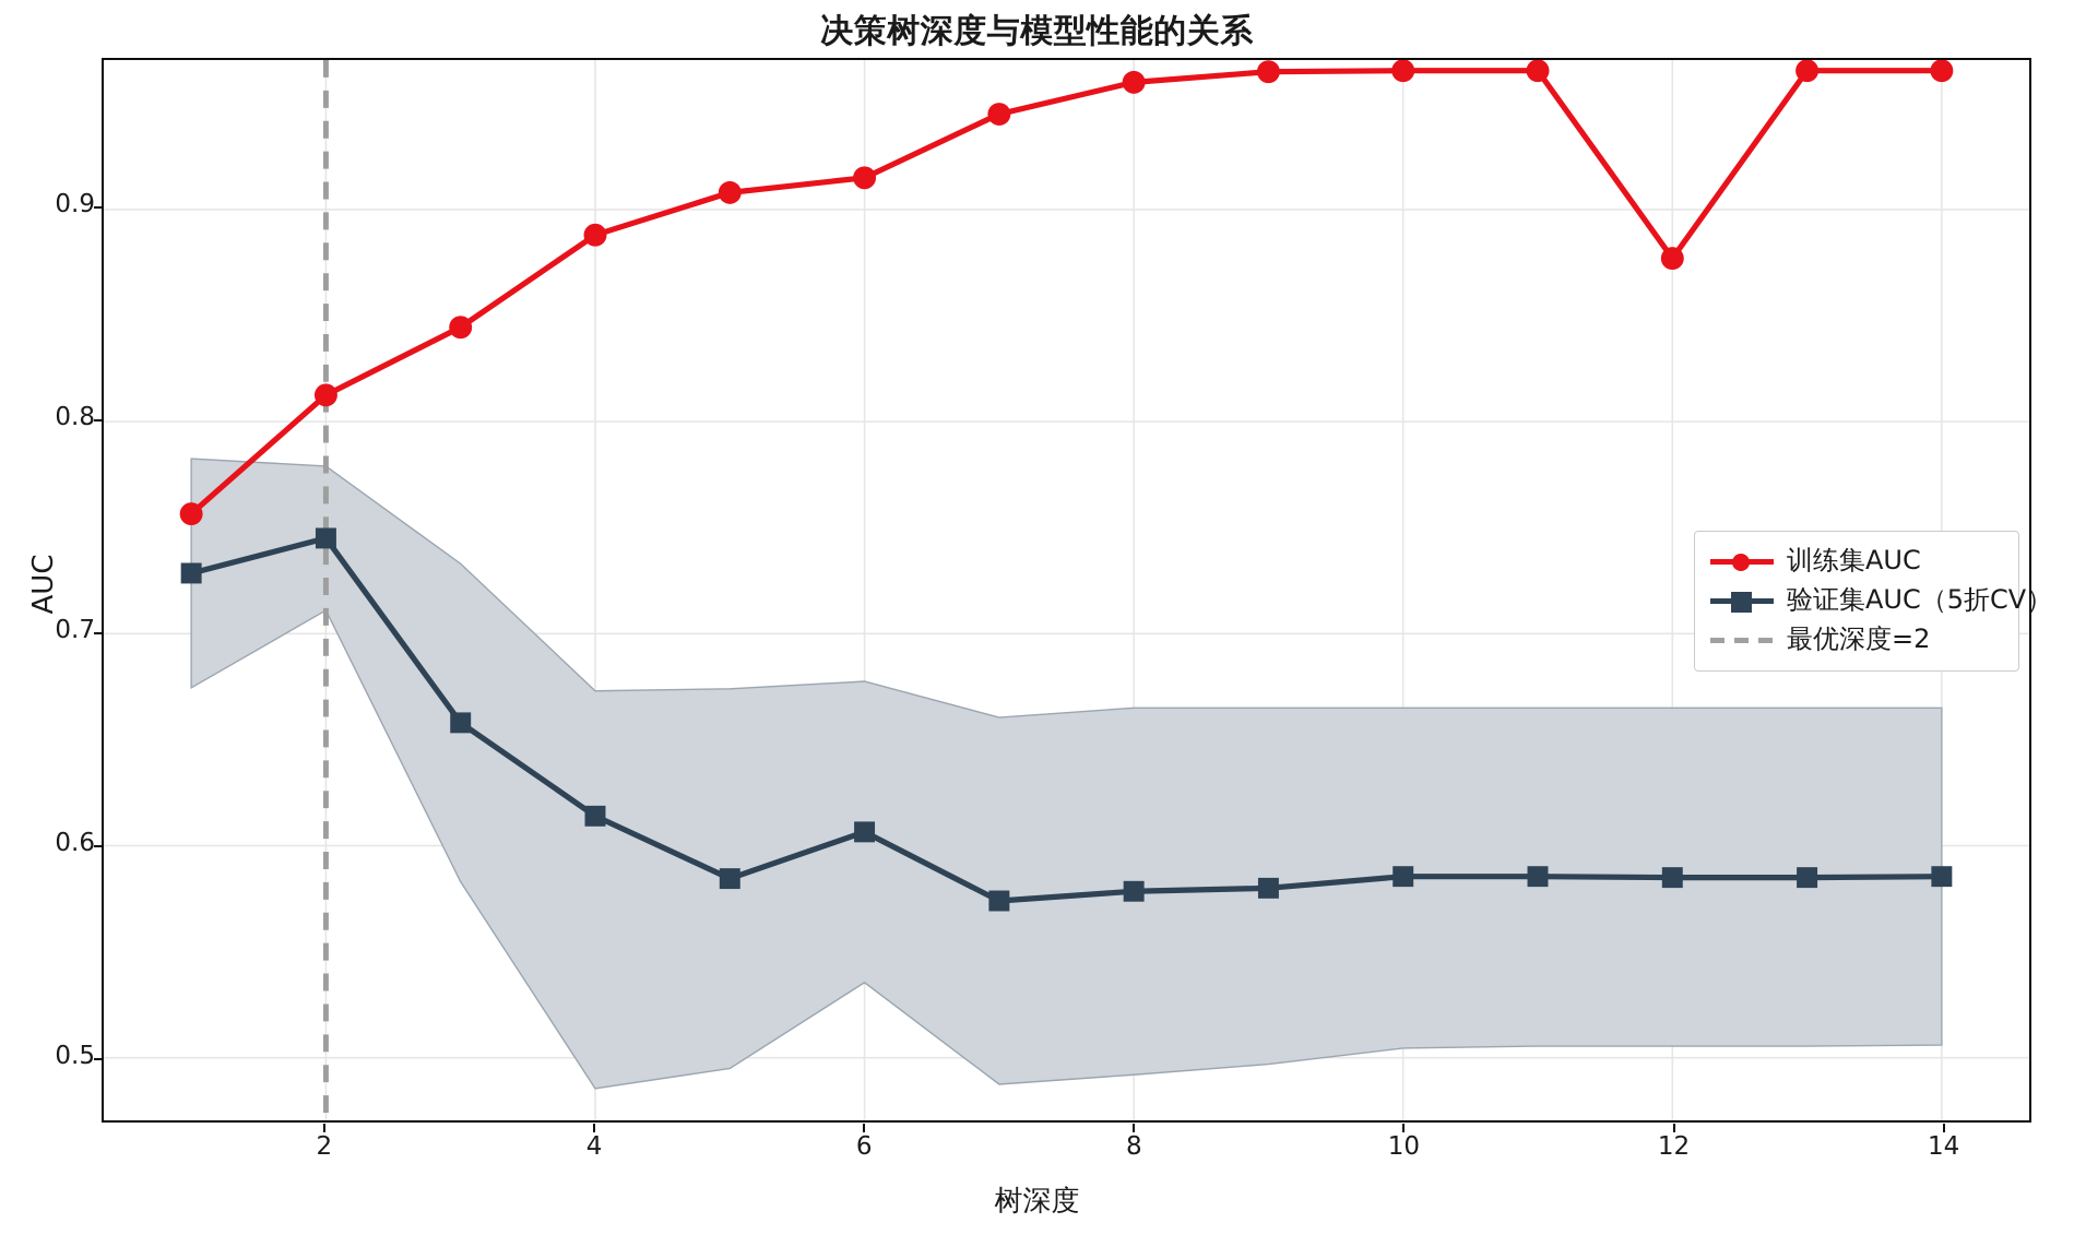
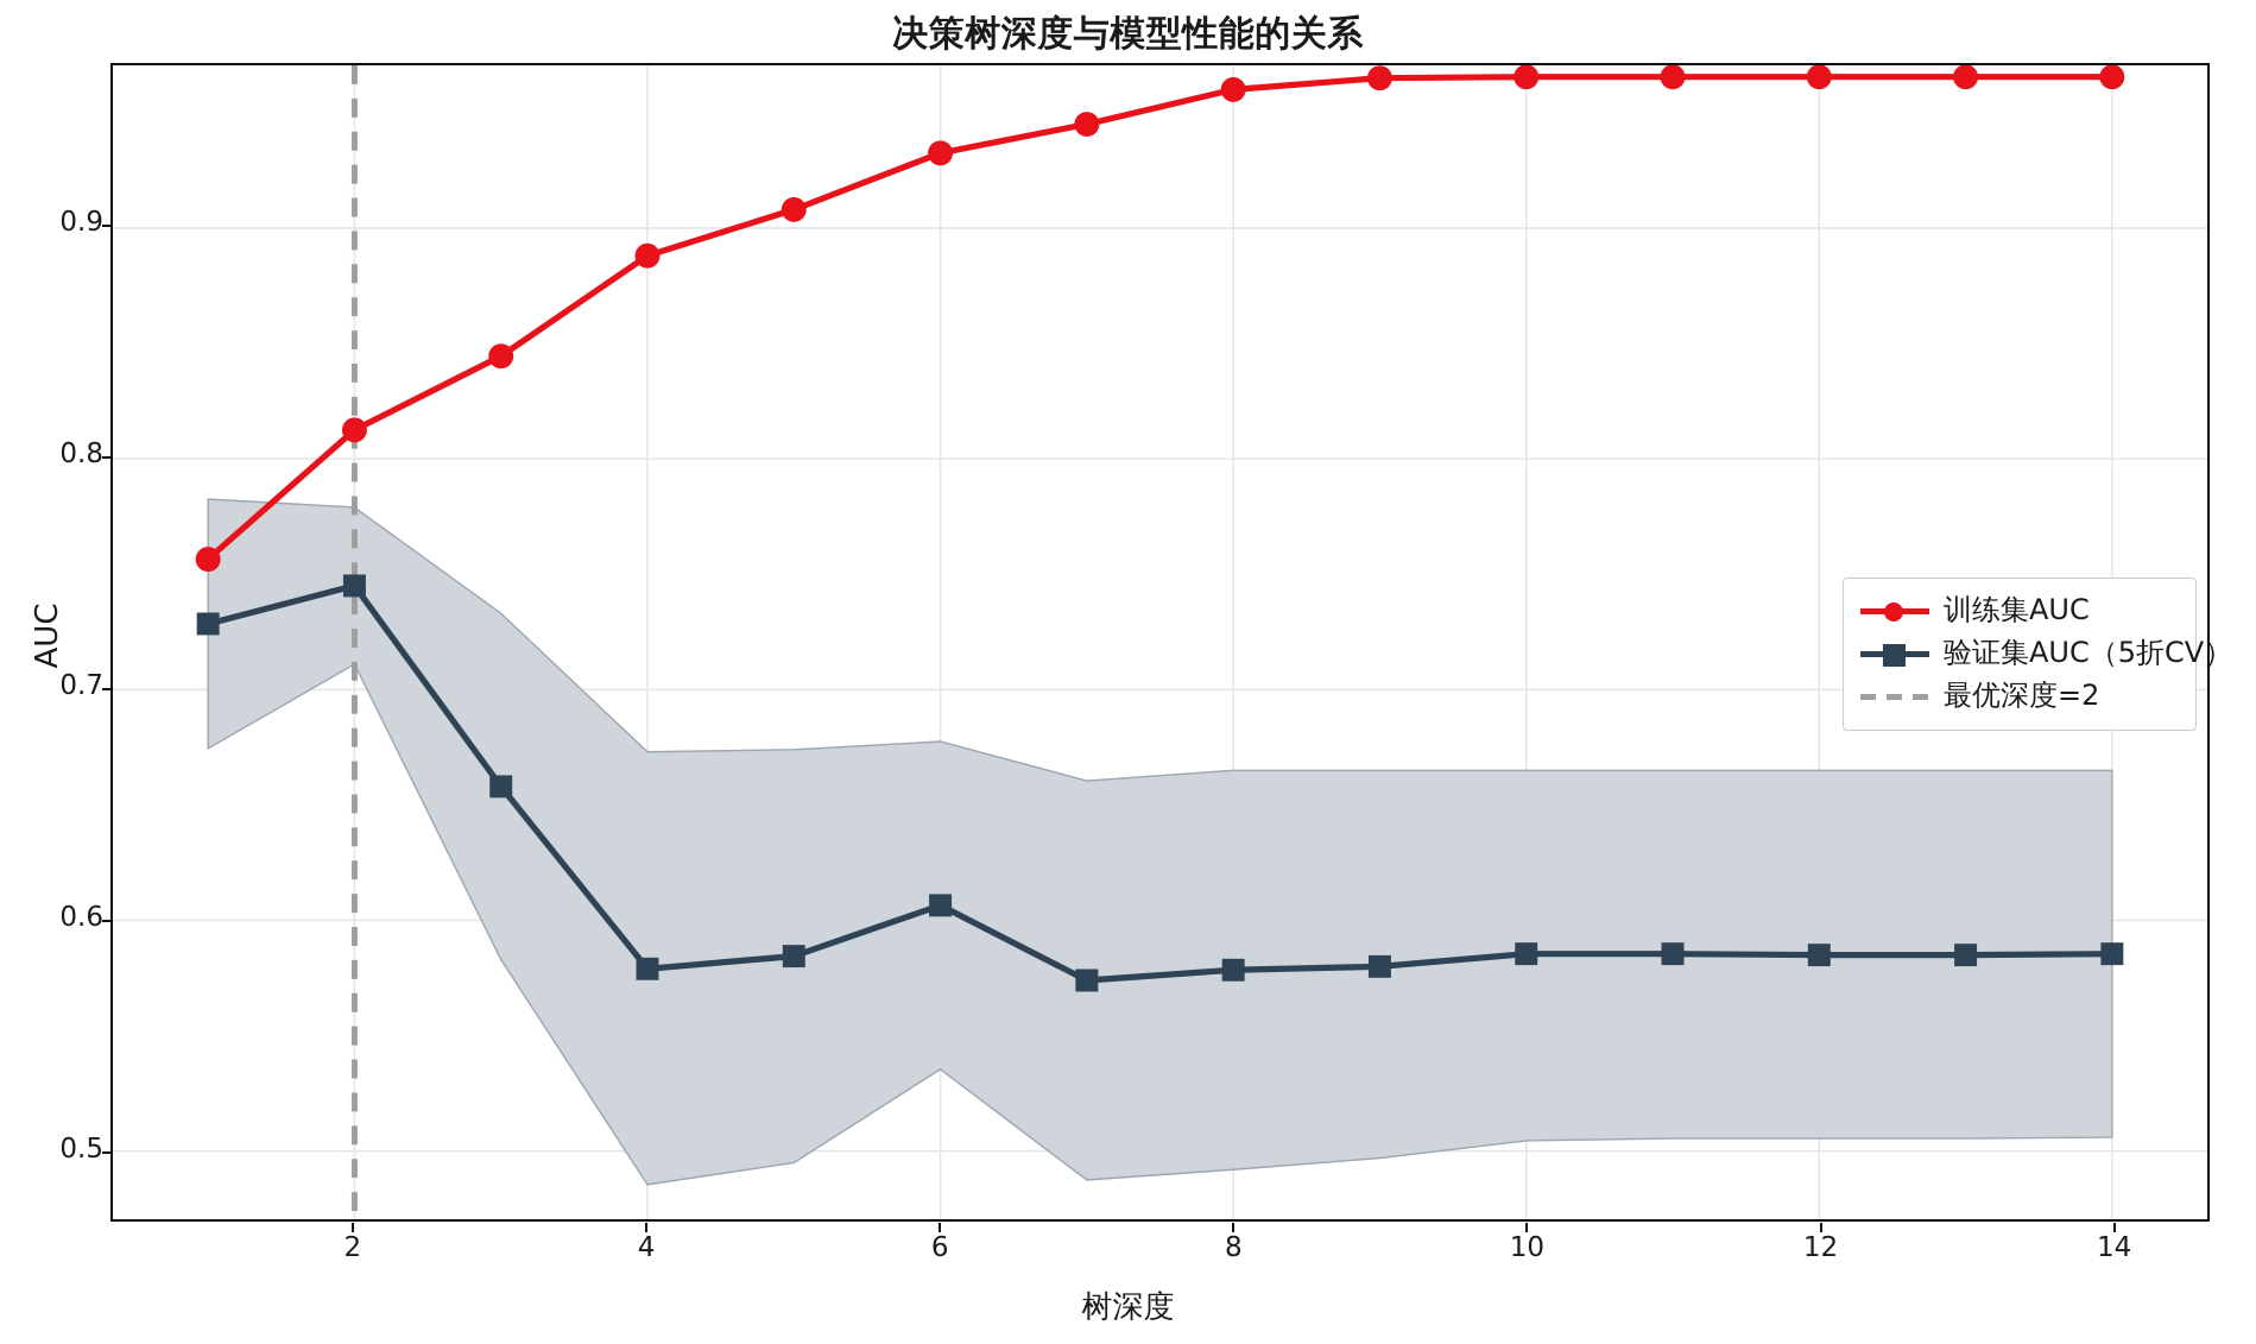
验证集AUC（5折CV）/4: 0.614 -> 0.579
训练集AUC/6: 0.915 -> 0.932
训练集AUC/12: 0.877 -> 0.966
